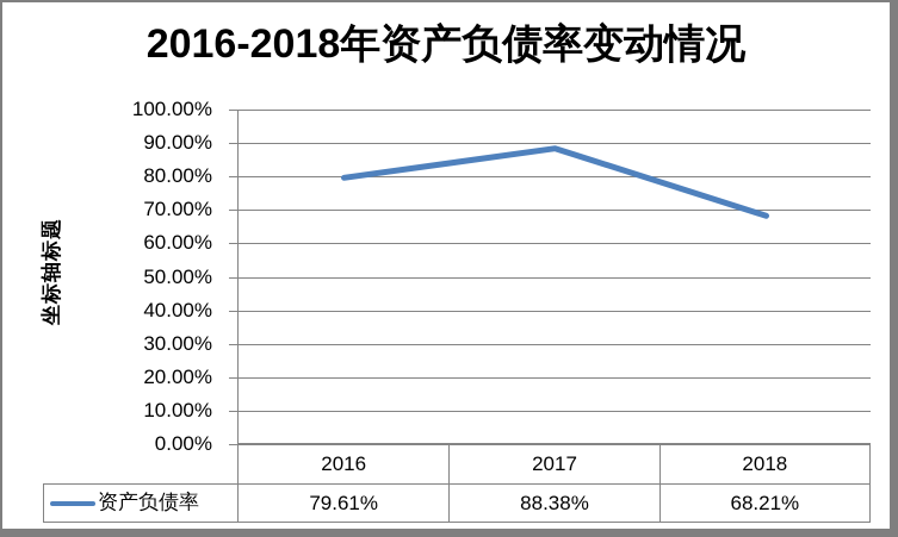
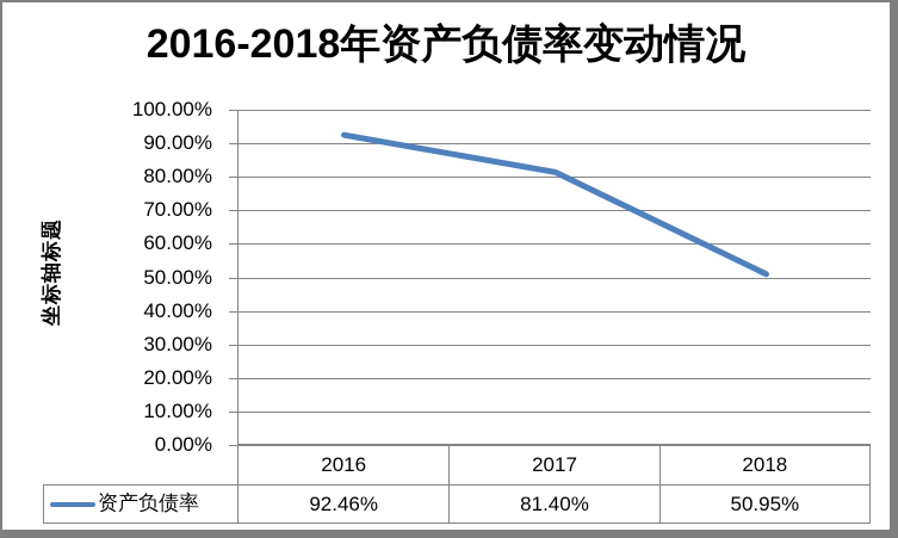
2016: 79.61% -> 92.46%
2017: 88.38% -> 81.40%
2018: 68.21% -> 50.95%
